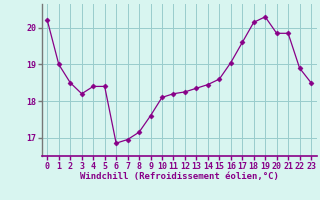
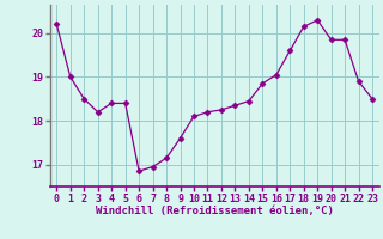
15: 18.60 -> 18.85
